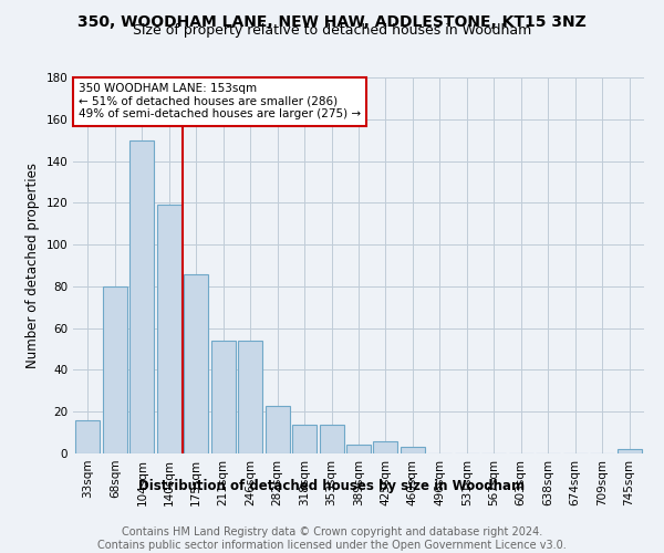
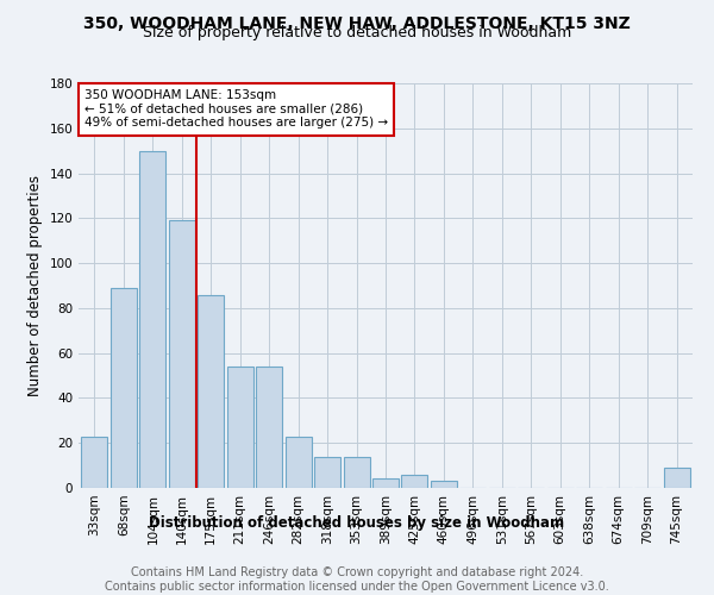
33sqm: 16 -> 23
68sqm: 80 -> 89
745sqm: 2 -> 9
